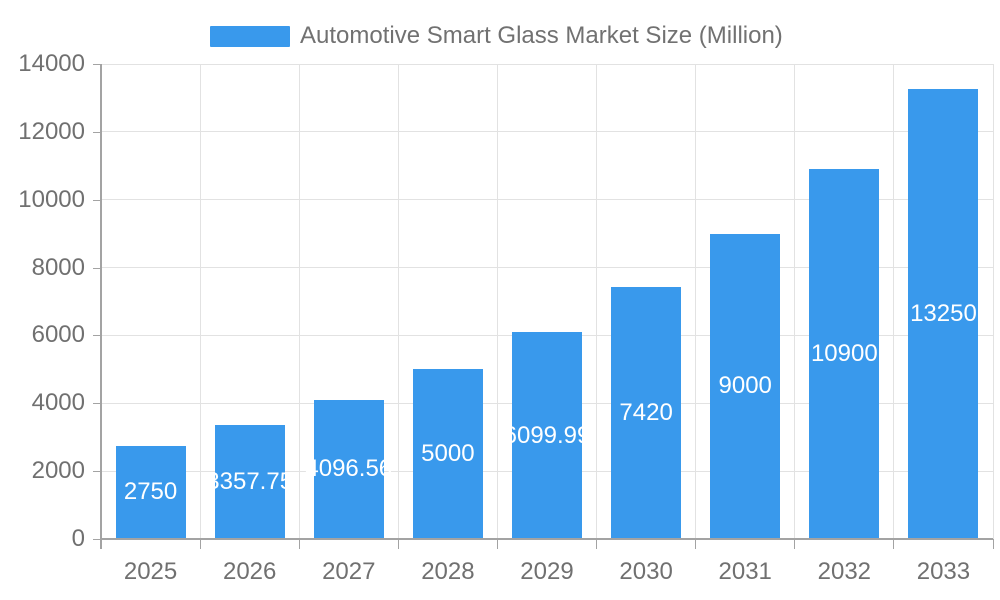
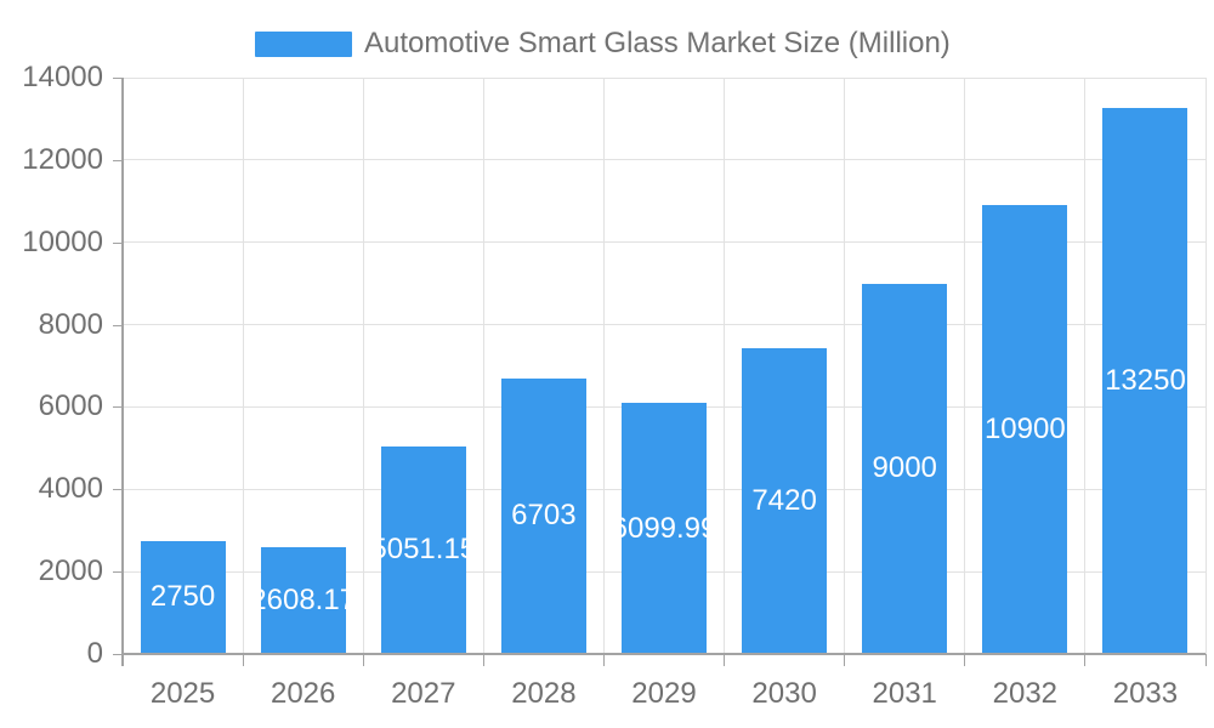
2026: 3357.75 -> 2608.17
2027: 4096.56 -> 5051.15
2028: 5000 -> 6703
